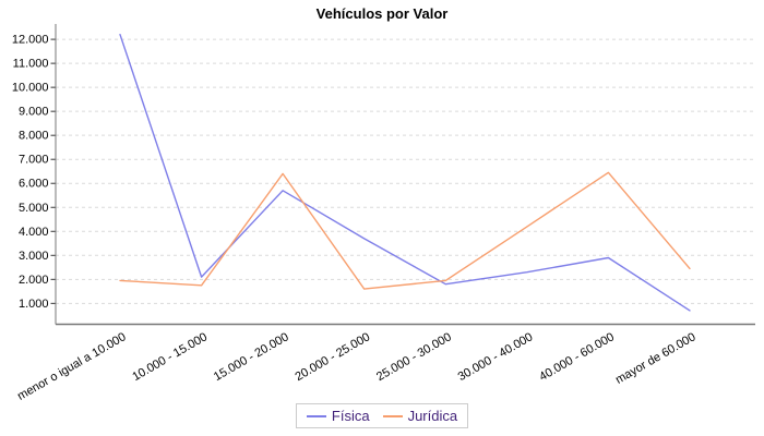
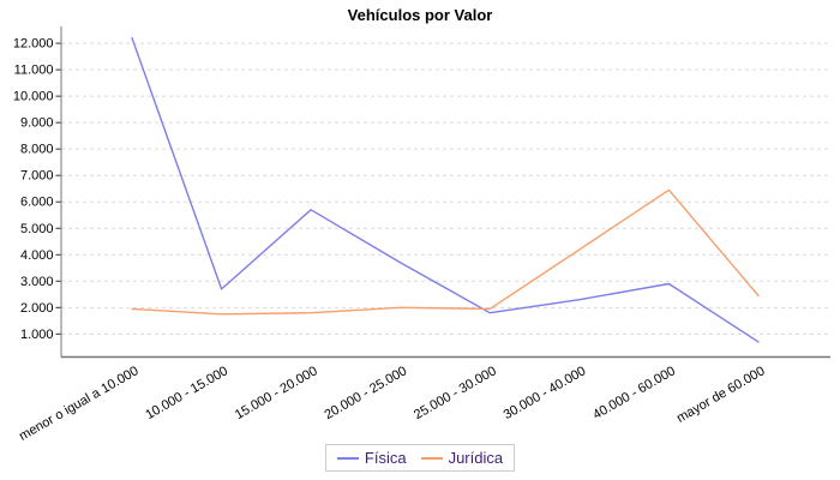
Física/10.000 - 15.000: 2100 -> 2700
Jurídica/15.000 - 20.000: 6400 -> 1800
Jurídica/20.000 - 25.000: 1600 -> 2000
